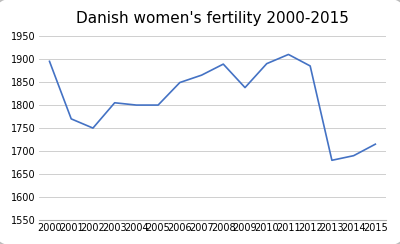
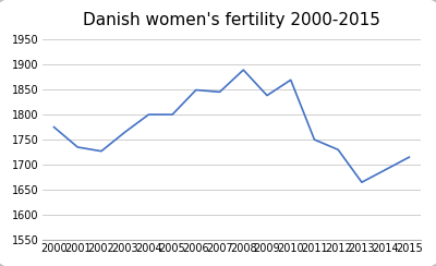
2000: 1895 -> 1775
2001: 1770 -> 1735
2002: 1750 -> 1727
2003: 1805 -> 1765
2007: 1865 -> 1845
2010: 1890 -> 1869
2011: 1910 -> 1750
2012: 1885 -> 1730
2013: 1680 -> 1665
